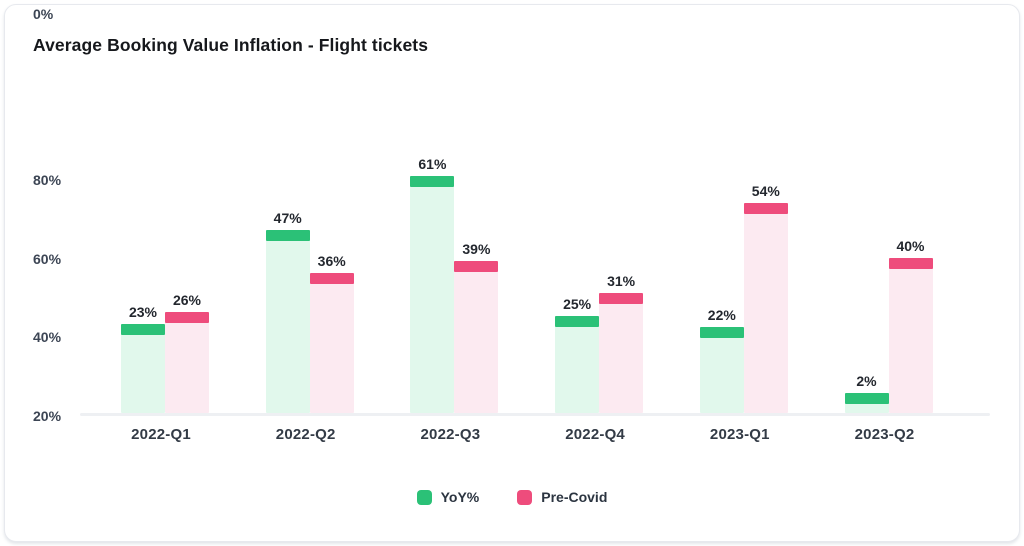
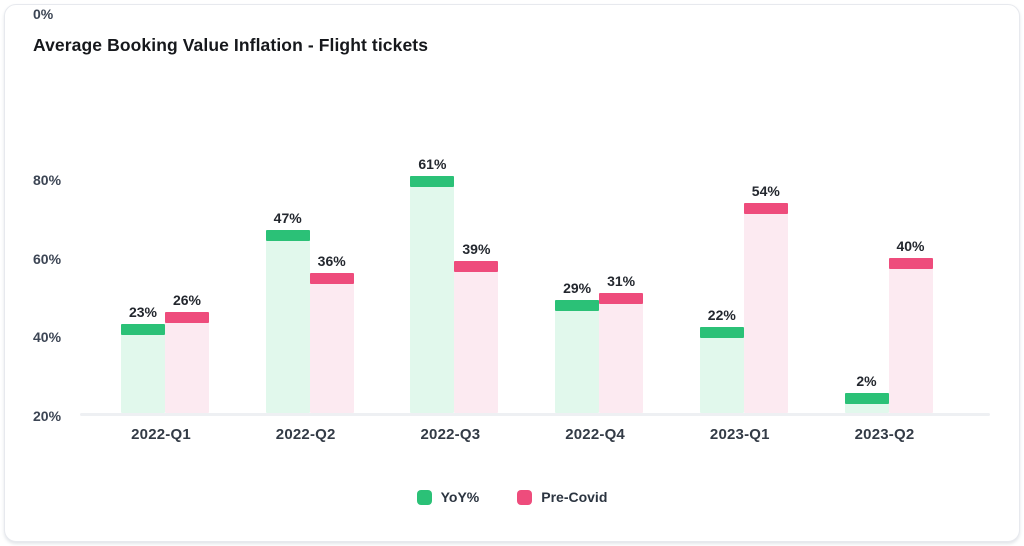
YoY%/2022-Q4: 25% -> 29%
